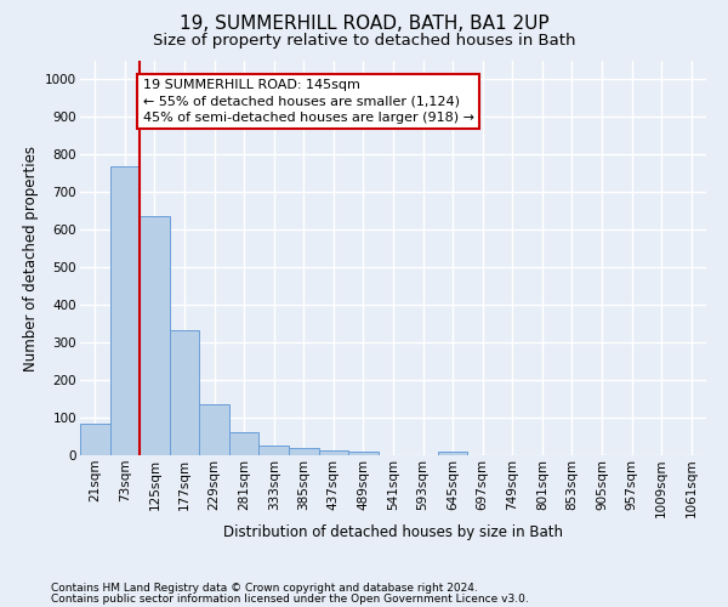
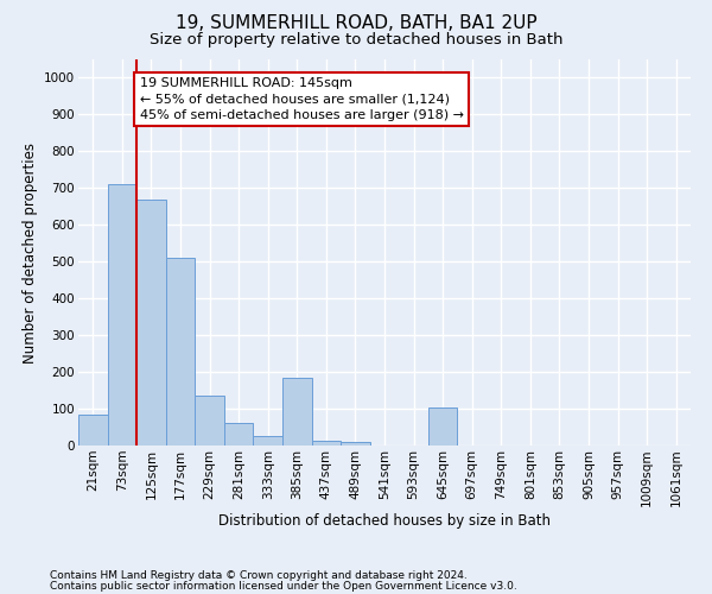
73sqm: 770 -> 710
125sqm: 638 -> 670
177sqm: 333 -> 510
385sqm: 20 -> 185
645sqm: 10 -> 105
